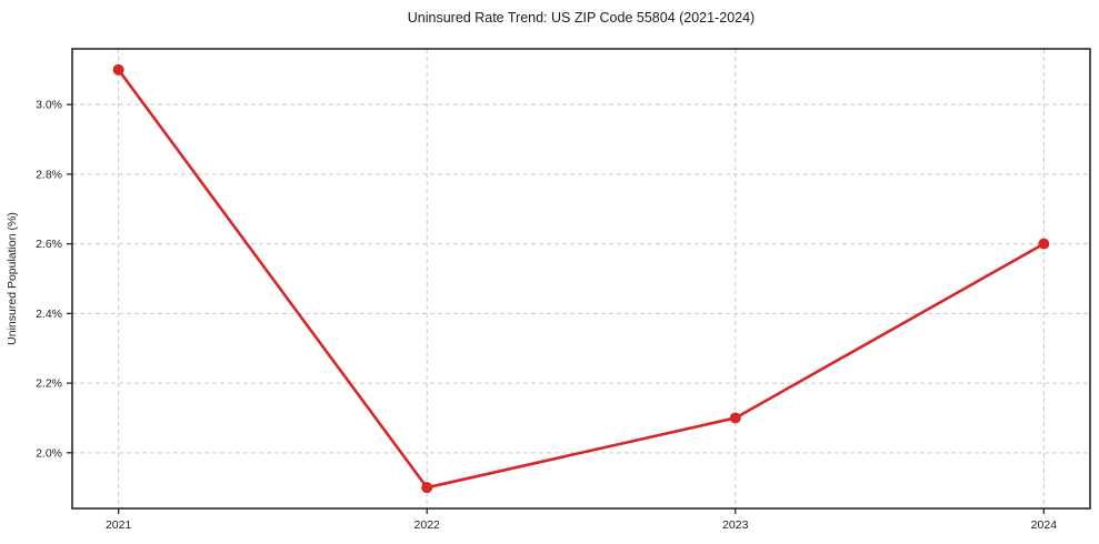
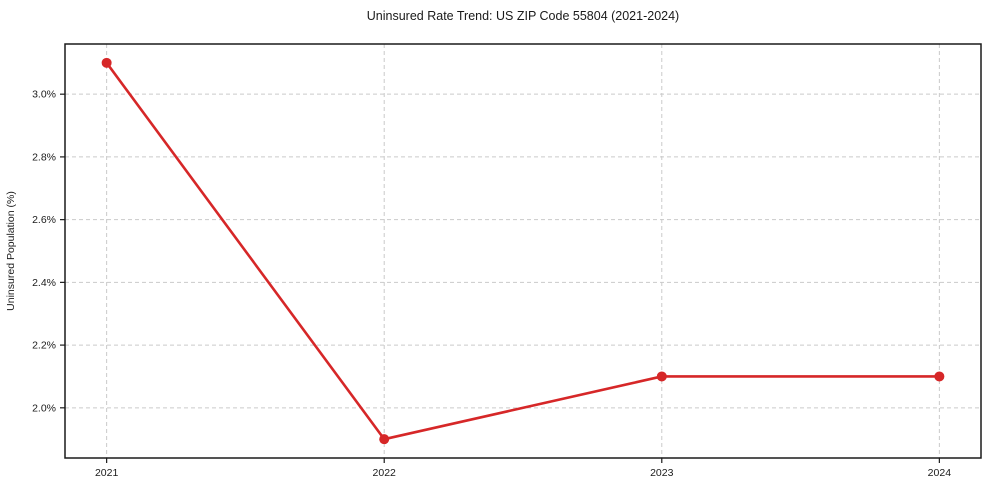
2024: 2.6% -> 2.1%
